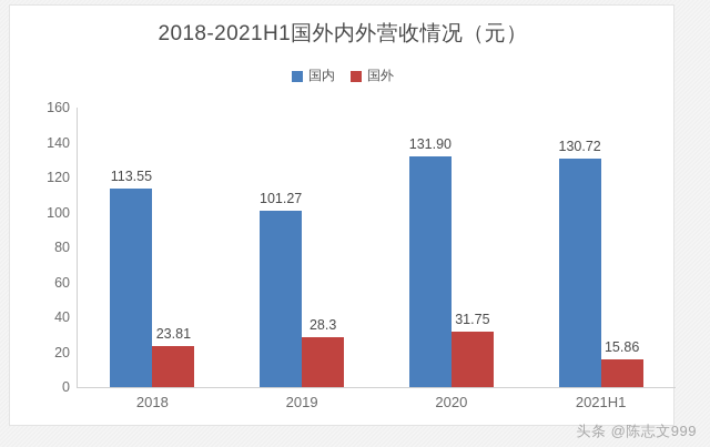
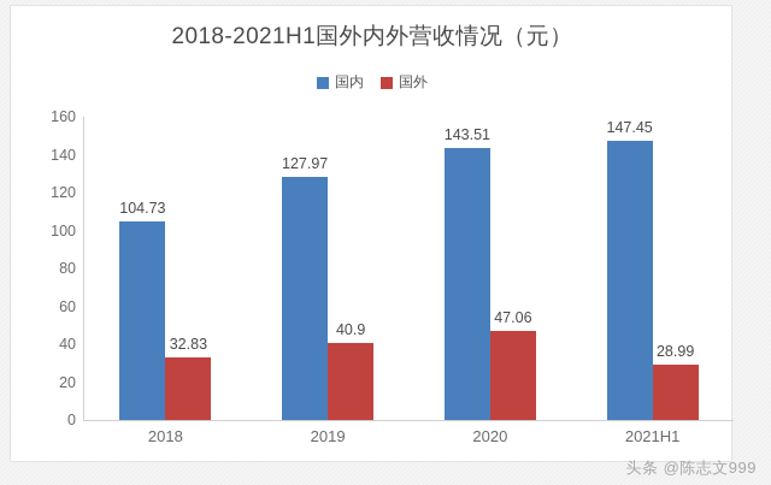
国内/2018: 113.55 -> 104.73
国外/2018: 23.81 -> 32.83
国内/2019: 101.27 -> 127.97
国外/2019: 28.3 -> 40.9
国内/2020: 131.90 -> 143.51
国外/2020: 31.75 -> 47.06
国内/2021H1: 130.72 -> 147.45
国外/2021H1: 15.86 -> 28.99
